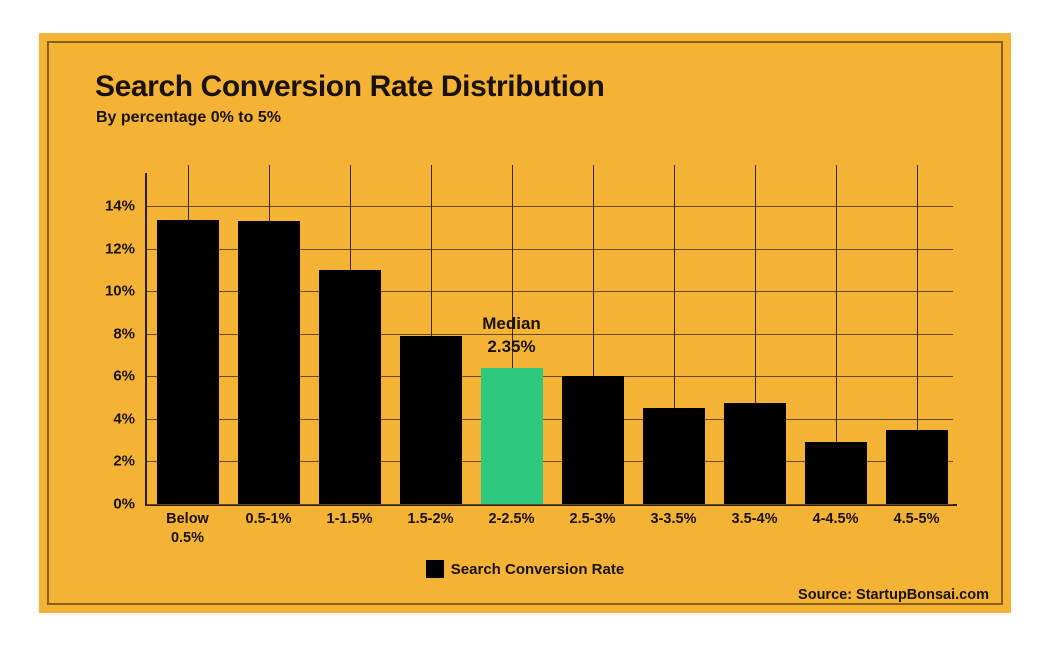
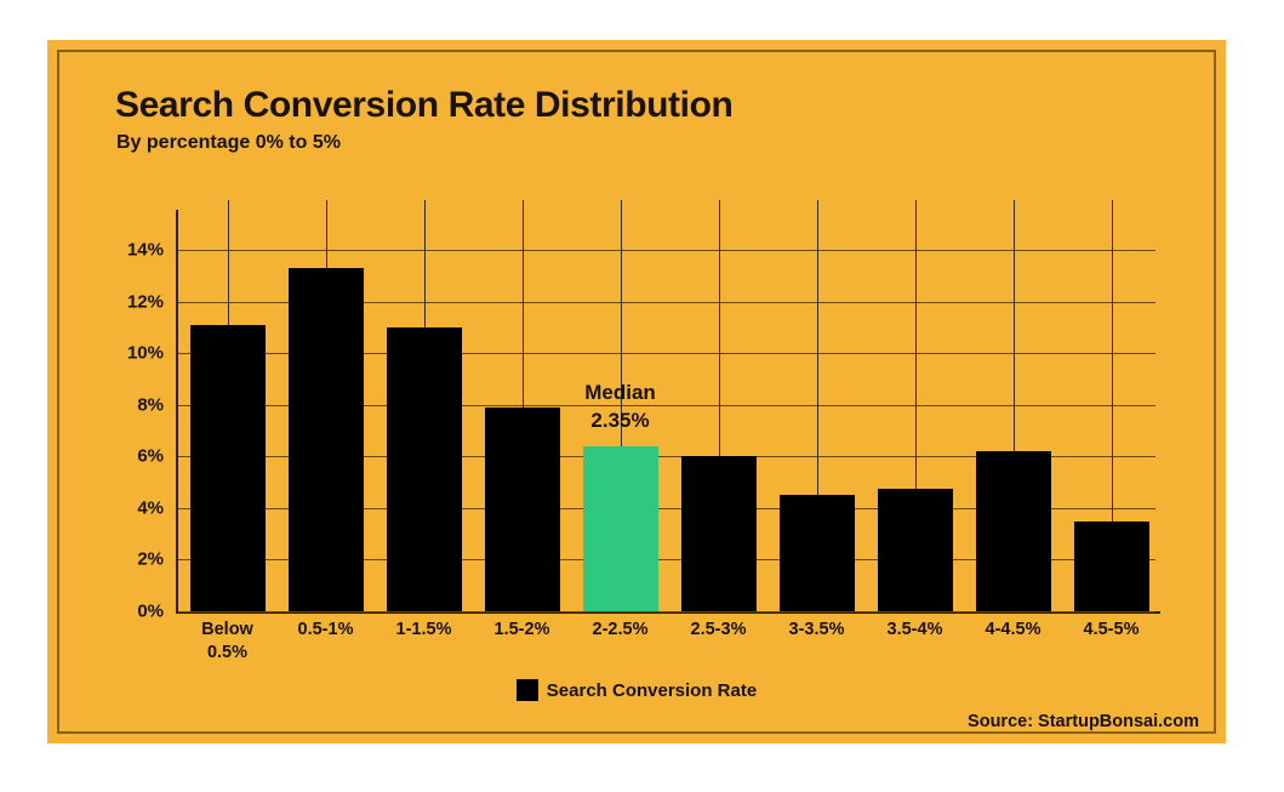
Below 0.5%: 13.3% -> 11.1%
4-4.5%: 2.9% -> 6.2%
